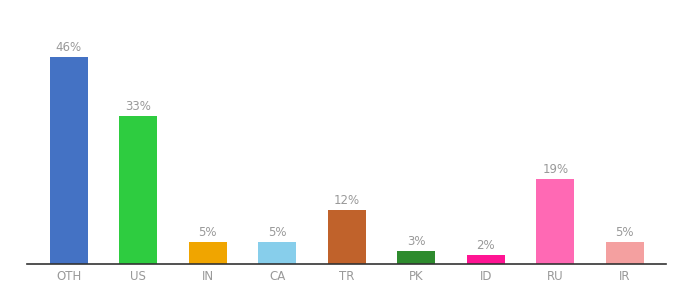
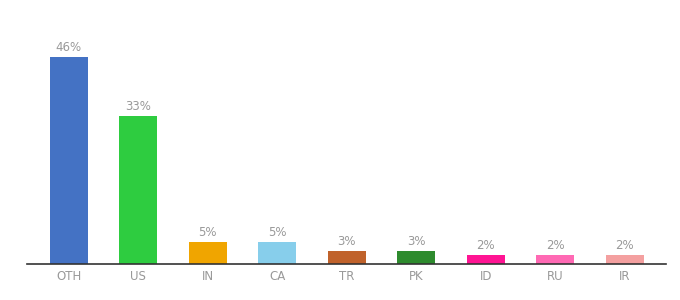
TR: 12% -> 3%
RU: 19% -> 2%
IR: 5% -> 2%
